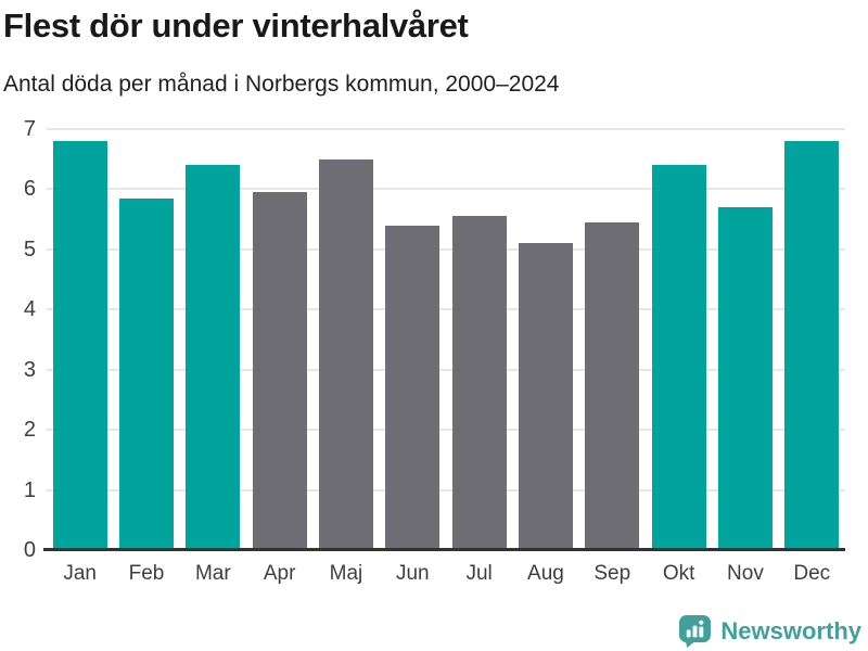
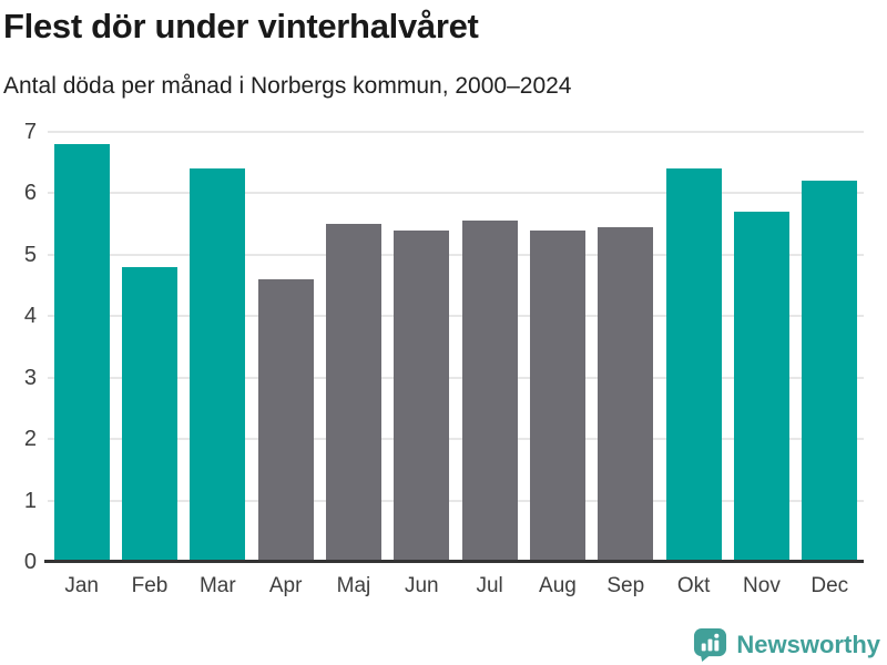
Feb: 5.8 -> 4.8
Apr: 6.0 -> 4.6
Maj: 6.5 -> 5.5
Aug: 5.1 -> 5.4
Dec: 6.8 -> 6.2
